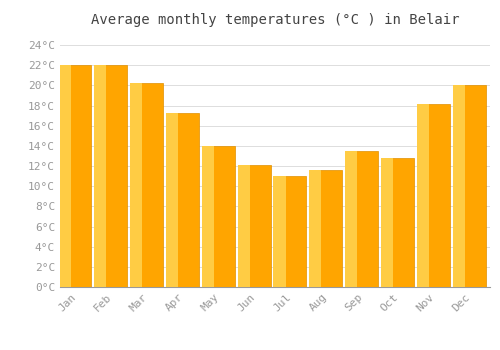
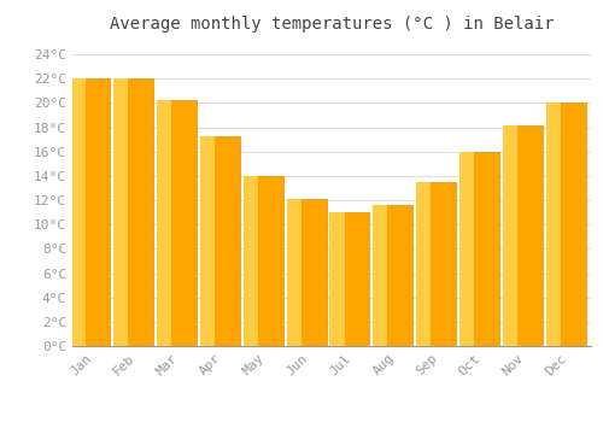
Oct: 12.8°C -> 16.0°C
